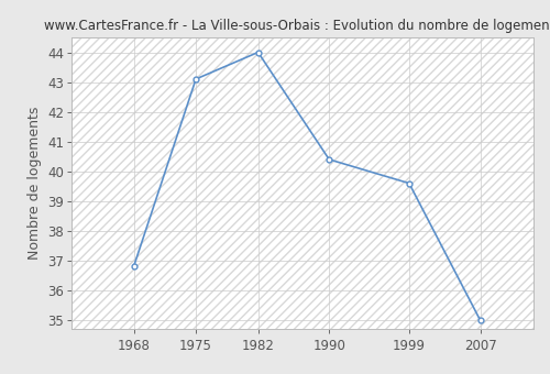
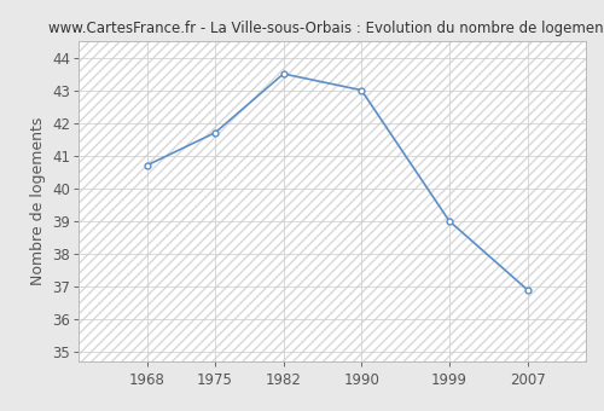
1968: 36.8 -> 40.7
1975: 43.1 -> 41.7
1982: 44.0 -> 43.5
1990: 40.4 -> 43.0
1999: 39.6 -> 39.0
2007: 35.0 -> 36.9
